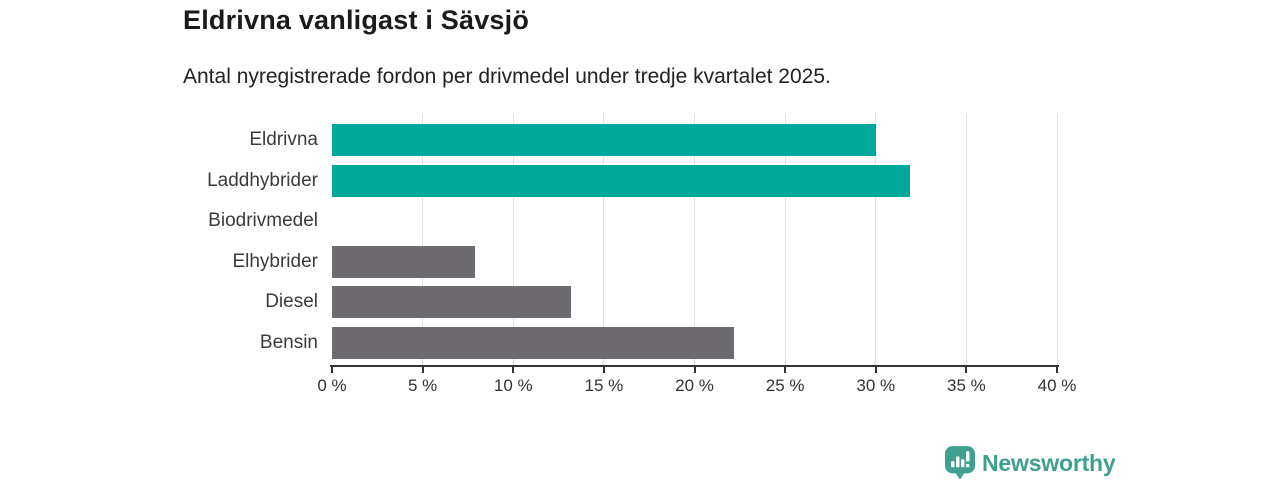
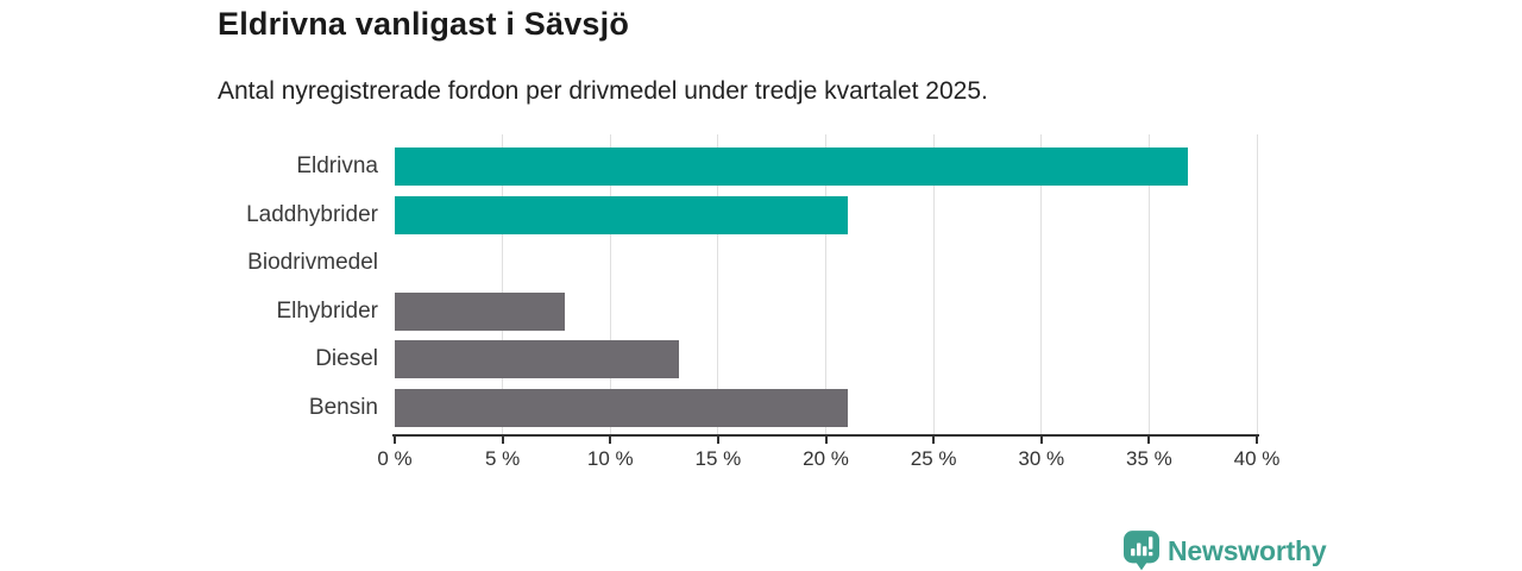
Eldrivna: 30.0% -> 36.8%
Laddhybrider: 31.9% -> 21.0%
Bensin: 22.2% -> 21.0%
